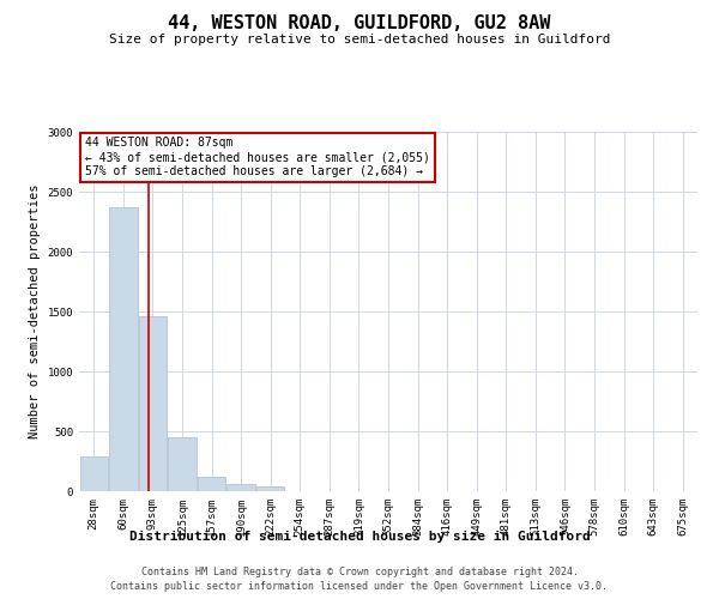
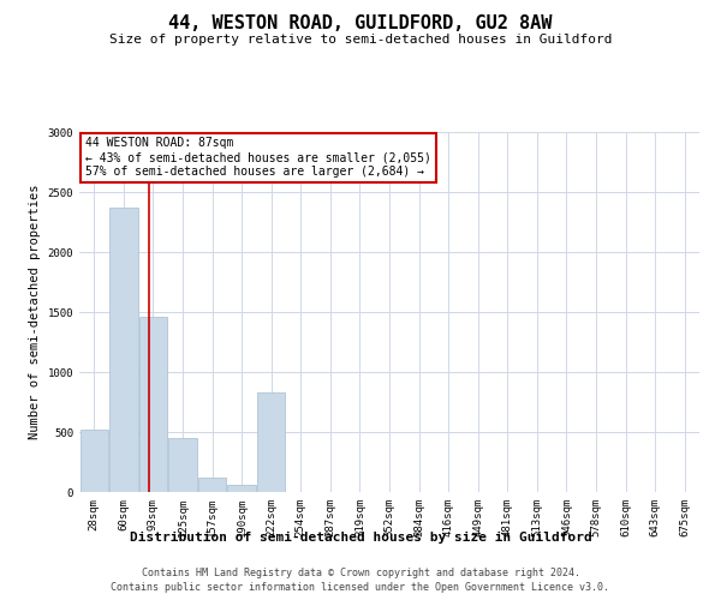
28sqm: 290 -> 520
222sqm: 40 -> 830
